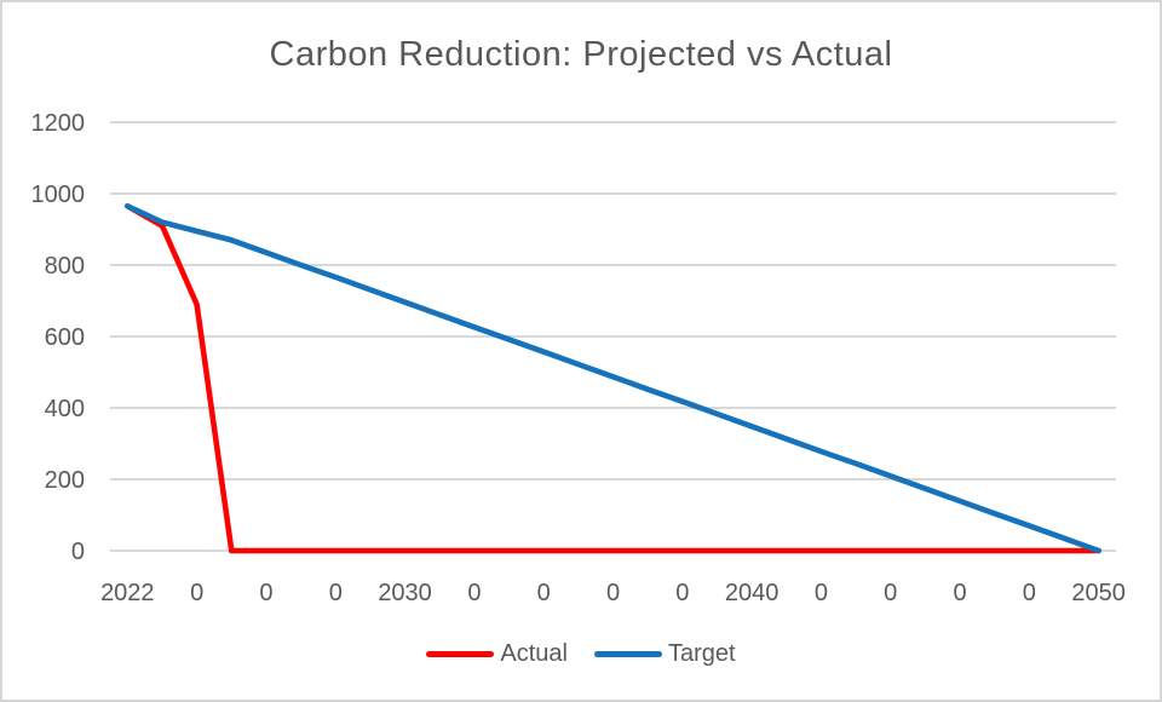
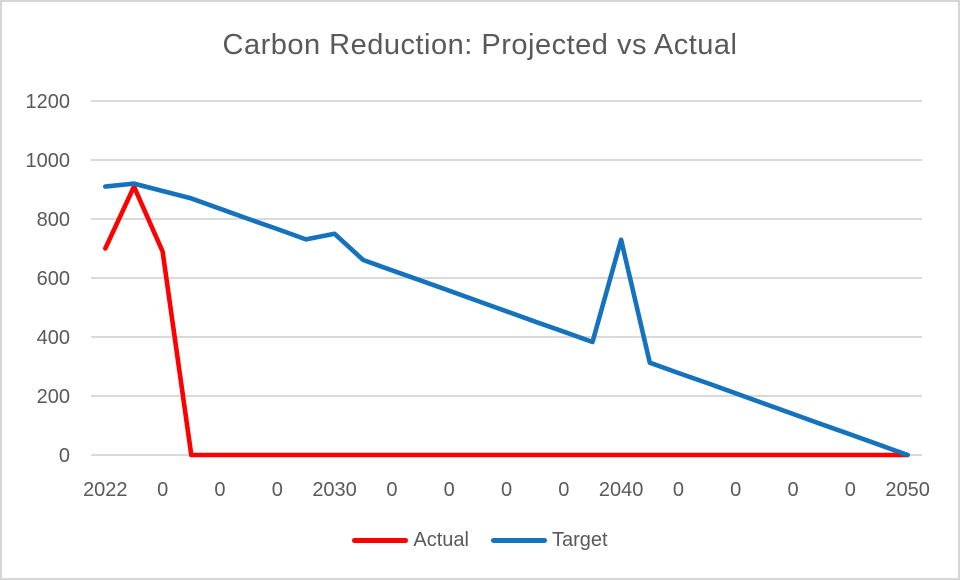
Actual/2022: 960 -> 700
Target/2022: 960 -> 910
Target/2030: 700 -> 750
Target/2040: 350 -> 730
